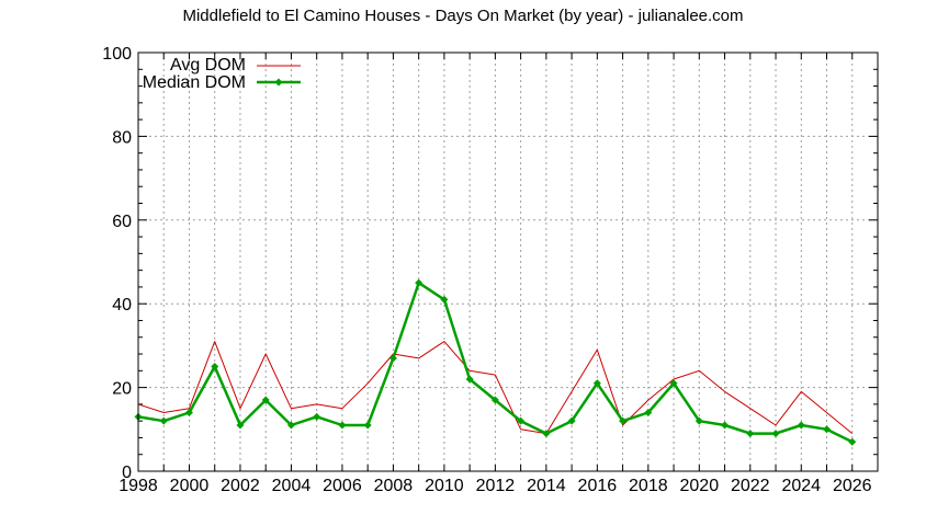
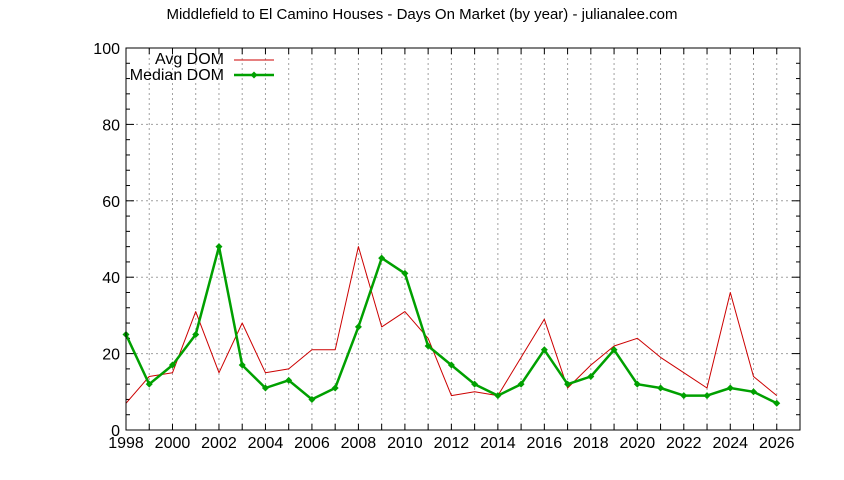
Avg DOM/1998: 16 -> 7
Median DOM/1998: 13 -> 25
Median DOM/2000: 14 -> 17
Median DOM/2002: 11 -> 48
Avg DOM/2006: 15 -> 21
Median DOM/2006: 11 -> 8
Avg DOM/2008: 28 -> 48
Avg DOM/2012: 23 -> 9
Avg DOM/2024: 19 -> 36
